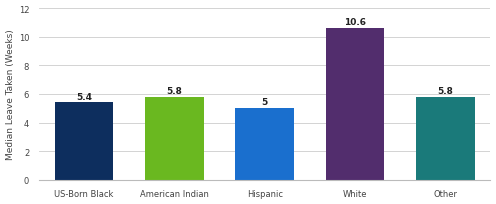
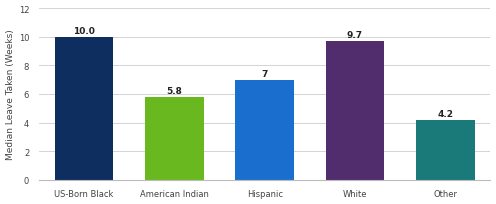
US-Born Black: 5.4 -> 10.0
Hispanic: 5 -> 7
White: 10.6 -> 9.7
Other: 5.8 -> 4.2
